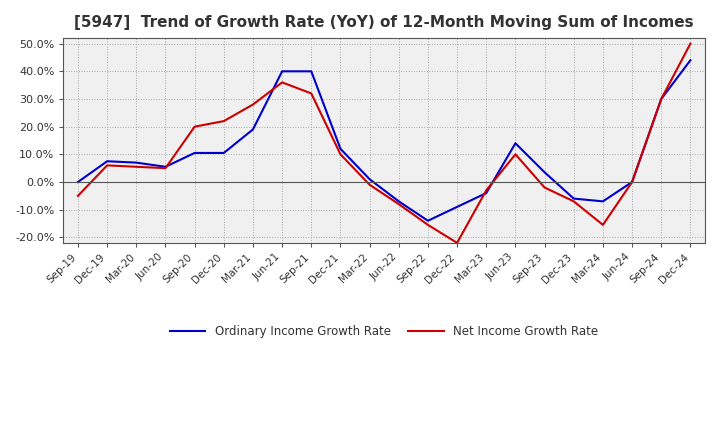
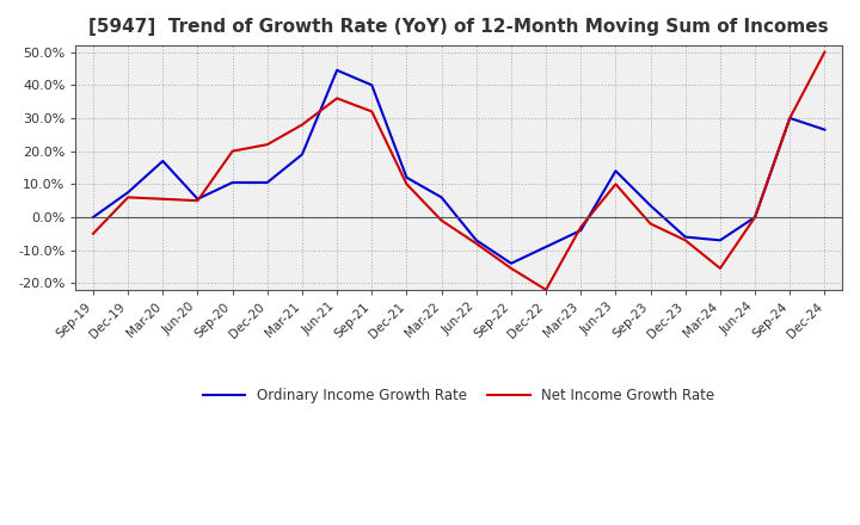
Ordinary Income Growth Rate/Mar-20: 7.0% -> 17.0%
Ordinary Income Growth Rate/Jun-21: 40.0% -> 44.5%
Ordinary Income Growth Rate/Mar-22: 1.0% -> 6.0%
Ordinary Income Growth Rate/Dec-24: 44.0% -> 26.5%
